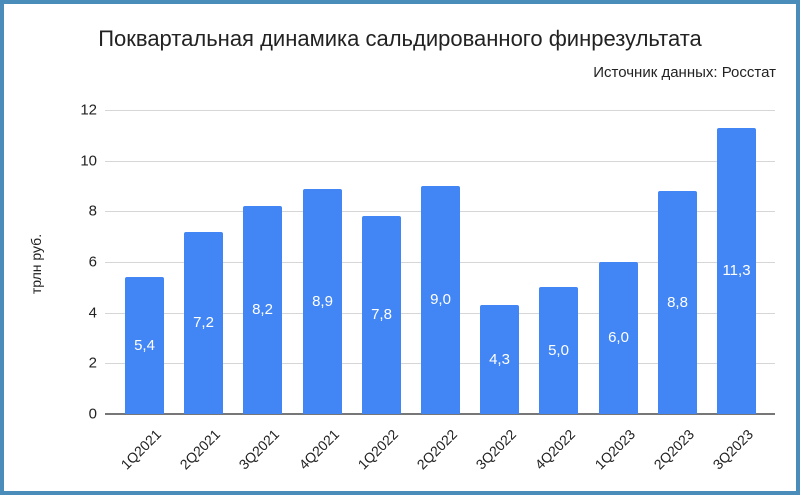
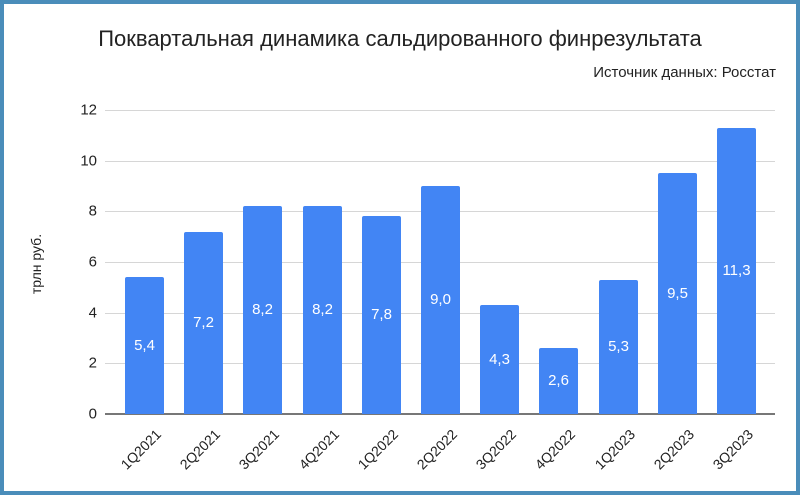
4Q2021: 8,9 -> 8,2
4Q2022: 5,0 -> 2,6
1Q2023: 6,0 -> 5,3
2Q2023: 8,8 -> 9,5
